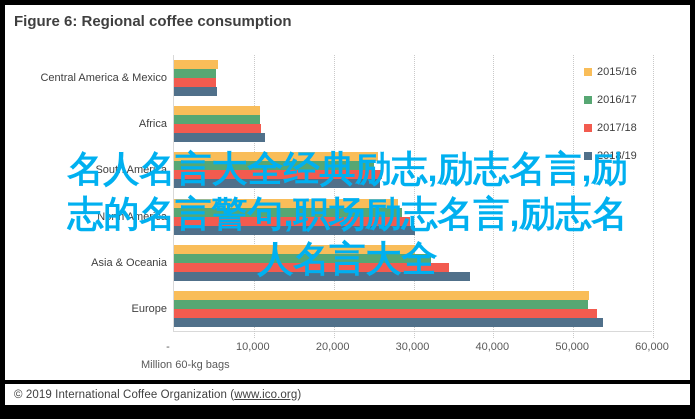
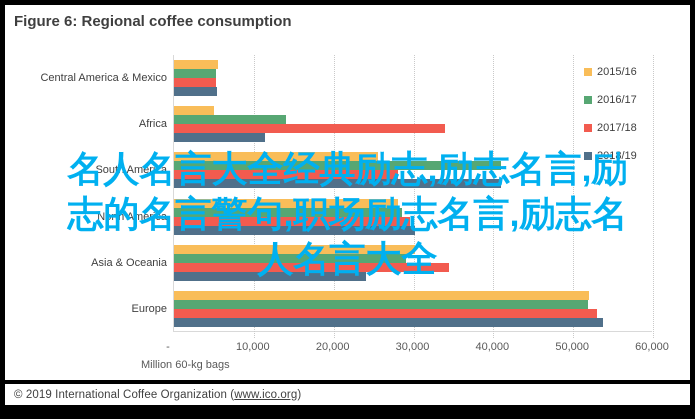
2015/16/Africa: 11000 -> 5000
2016/17/Africa: 11000 -> 14000
2017/18/Africa: 11000 -> 34000
2016/17/South America: 25000 -> 41000
2017/18/South America: 26000 -> 28000
2018/19/South America: 26000 -> 41000
2016/17/Asia & Oceania: 32000 -> 29000
2018/19/Asia & Oceania: 37000 -> 24000
